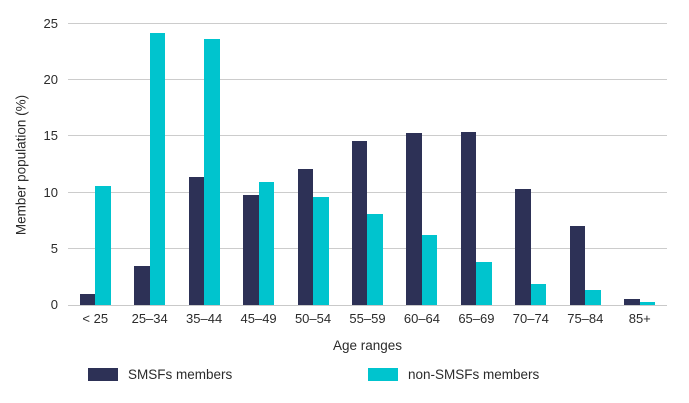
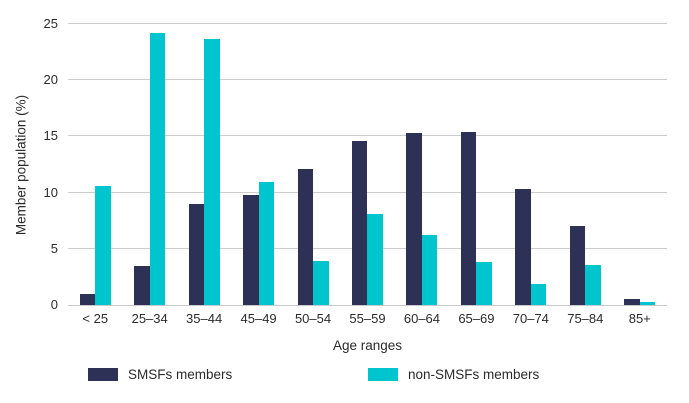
SMSFs members/35–44: 11.4 -> 9.0
non-SMSFs members/50–54: 9.6 -> 3.9
non-SMSFs members/75–84: 1.3 -> 3.6
